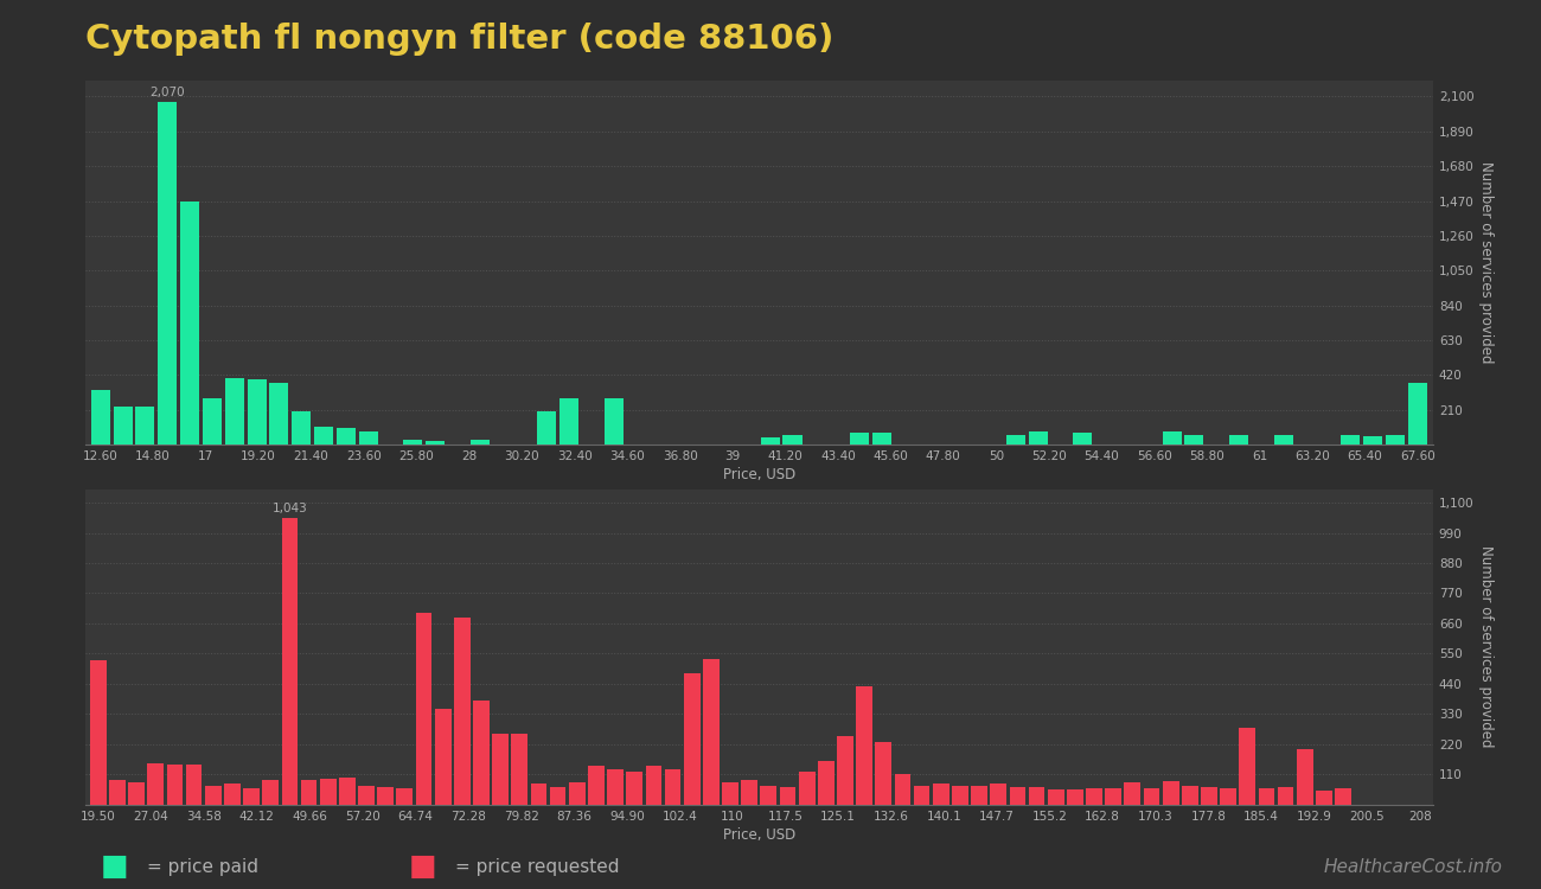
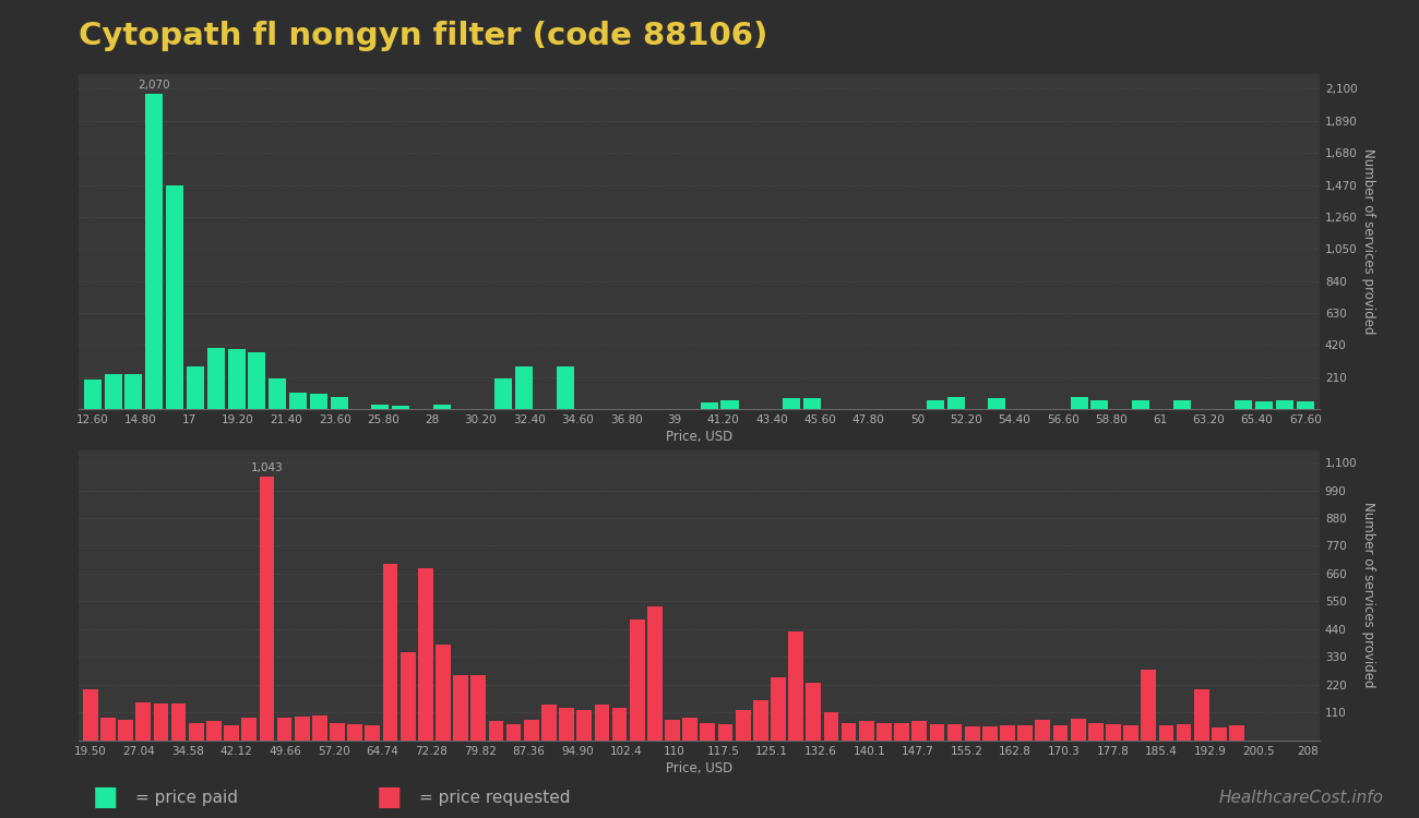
12.60: 330 -> 190
67.60: 370 -> 50
19.50: 525 -> 200
